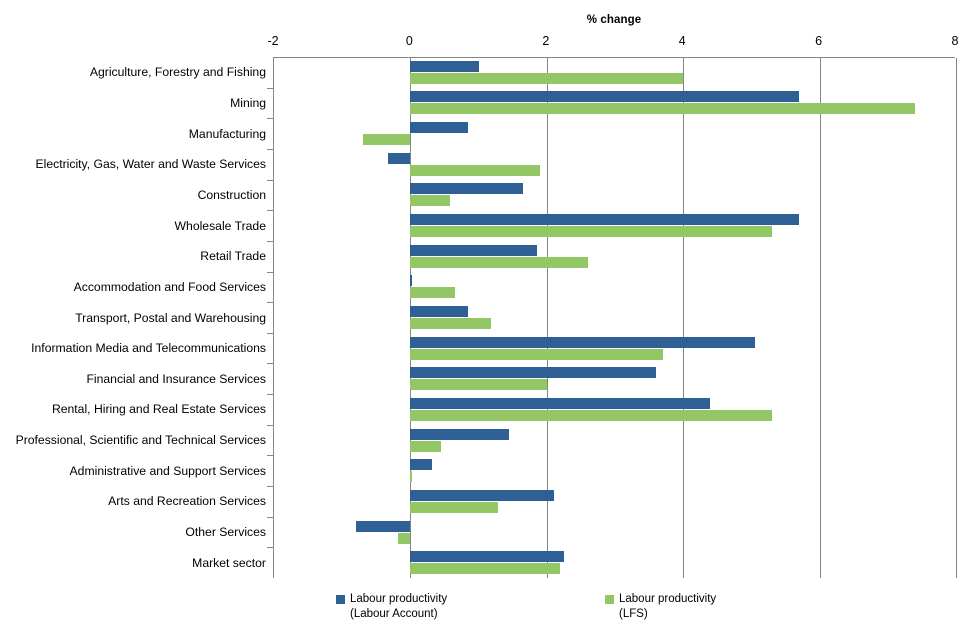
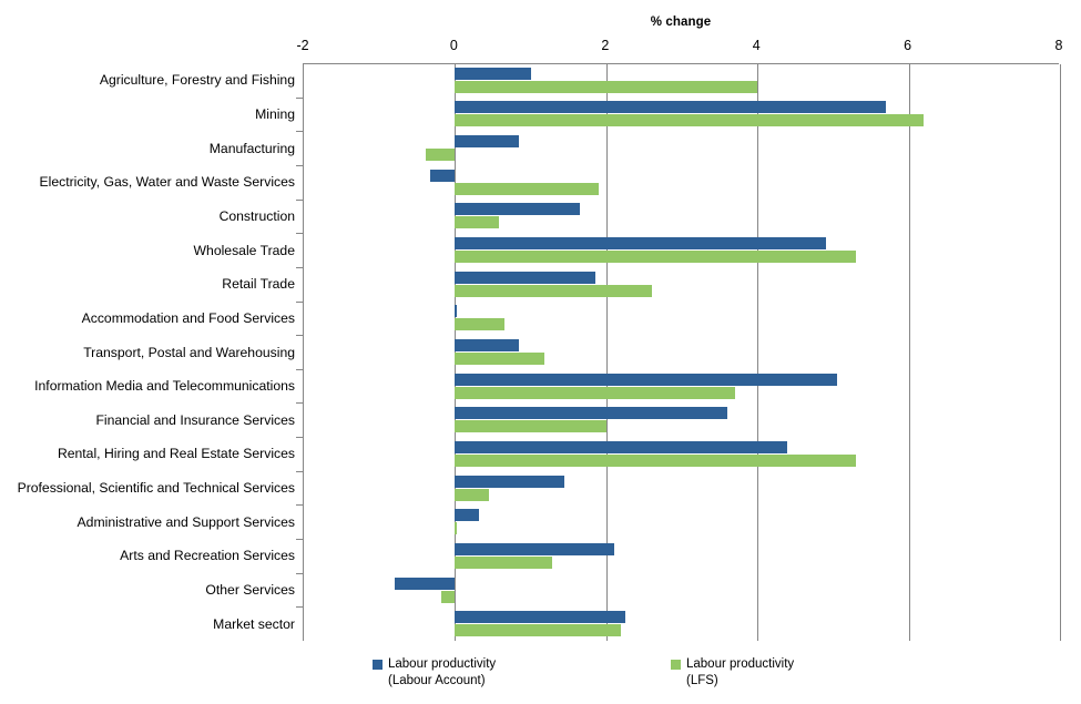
Labour productivity (LFS)/Mining: 7.4 -> 6.2
Labour productivity (LFS)/Manufacturing: -0.7 -> -0.4
Labour productivity (Labour Account)/Wholesale Trade: 5.7 -> 4.9
